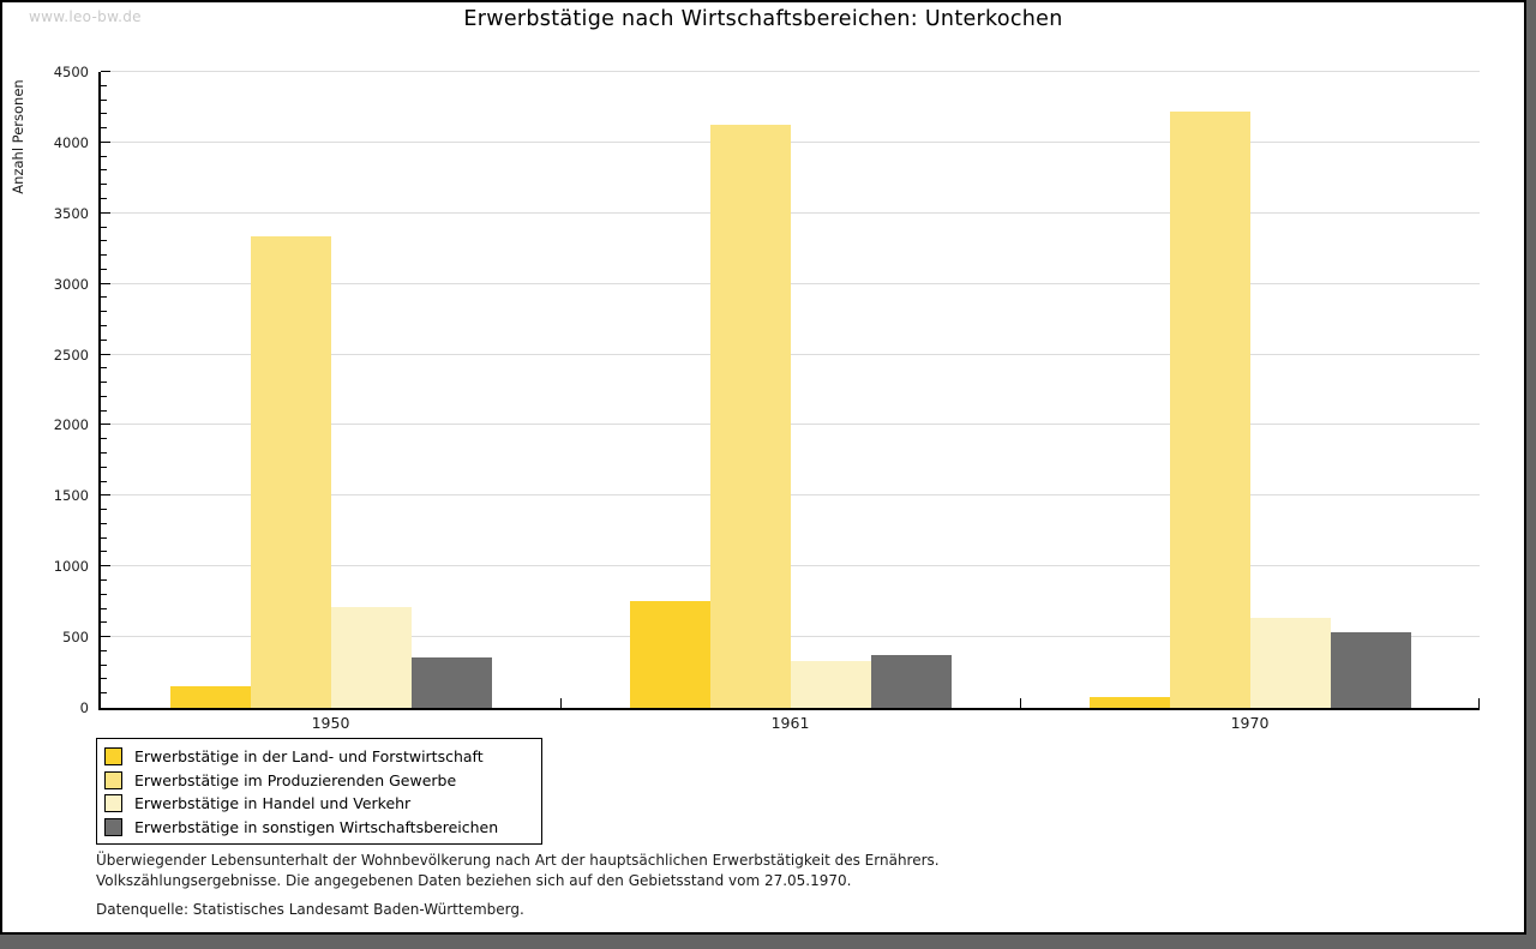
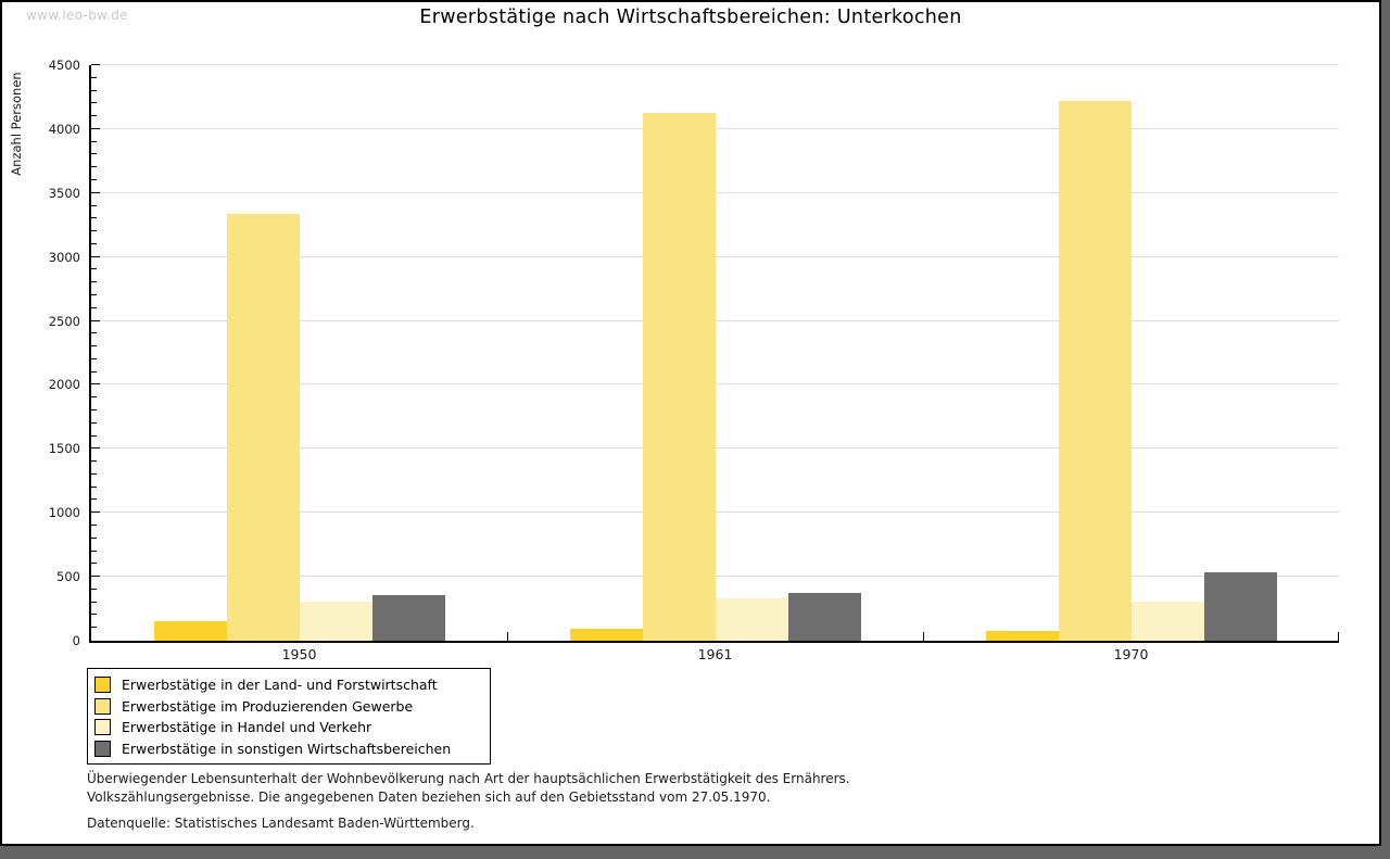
Erwerbstätige in Handel und Verkehr/1950: 710 -> 310
Erwerbstätige in der Land- und Forstwirtschaft/1961: 760 -> 90
Erwerbstätige in Handel und Verkehr/1970: 640 -> 310
